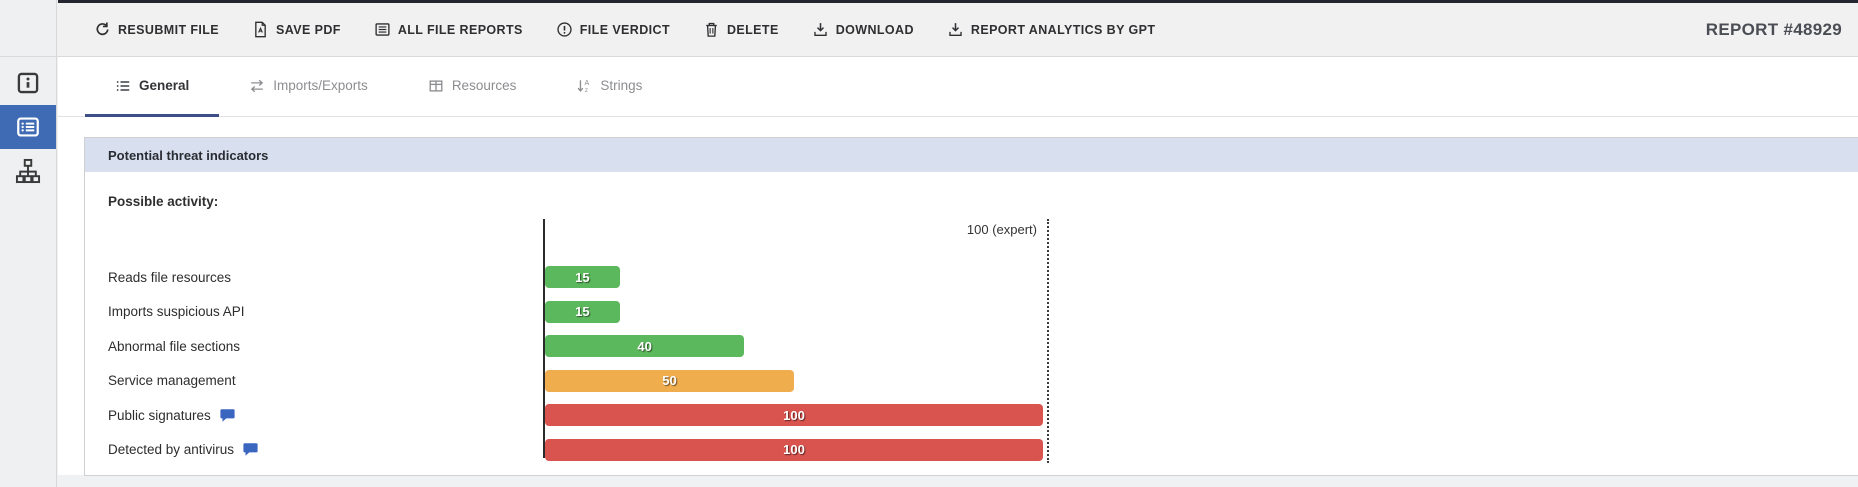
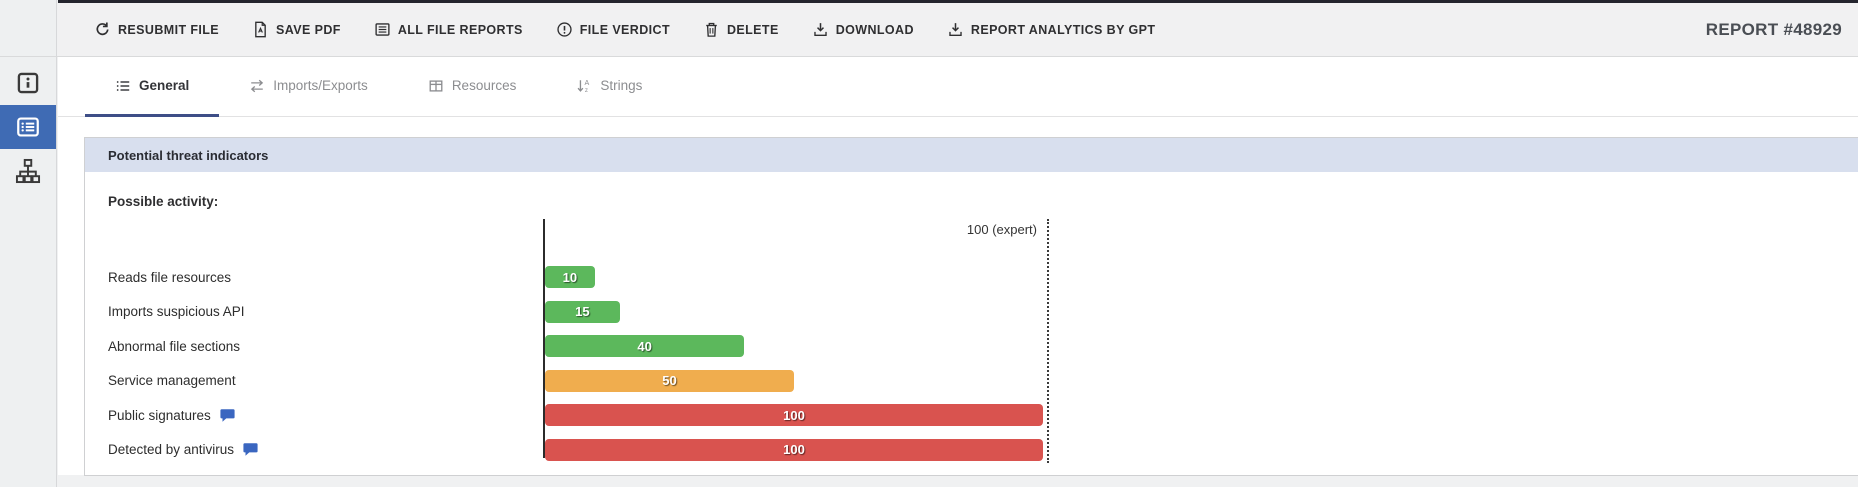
Reads file resources: 15 -> 10
